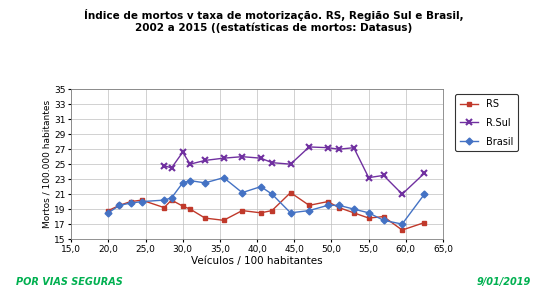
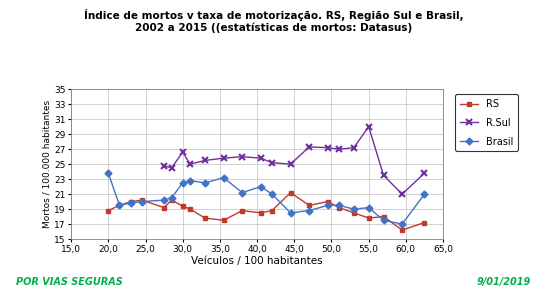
Brasil/20,0: 18.5 -> 23.8
R.Sul/55,0: 23.2 -> 30.0
Brasil/55,0: 18.5 -> 19.2
